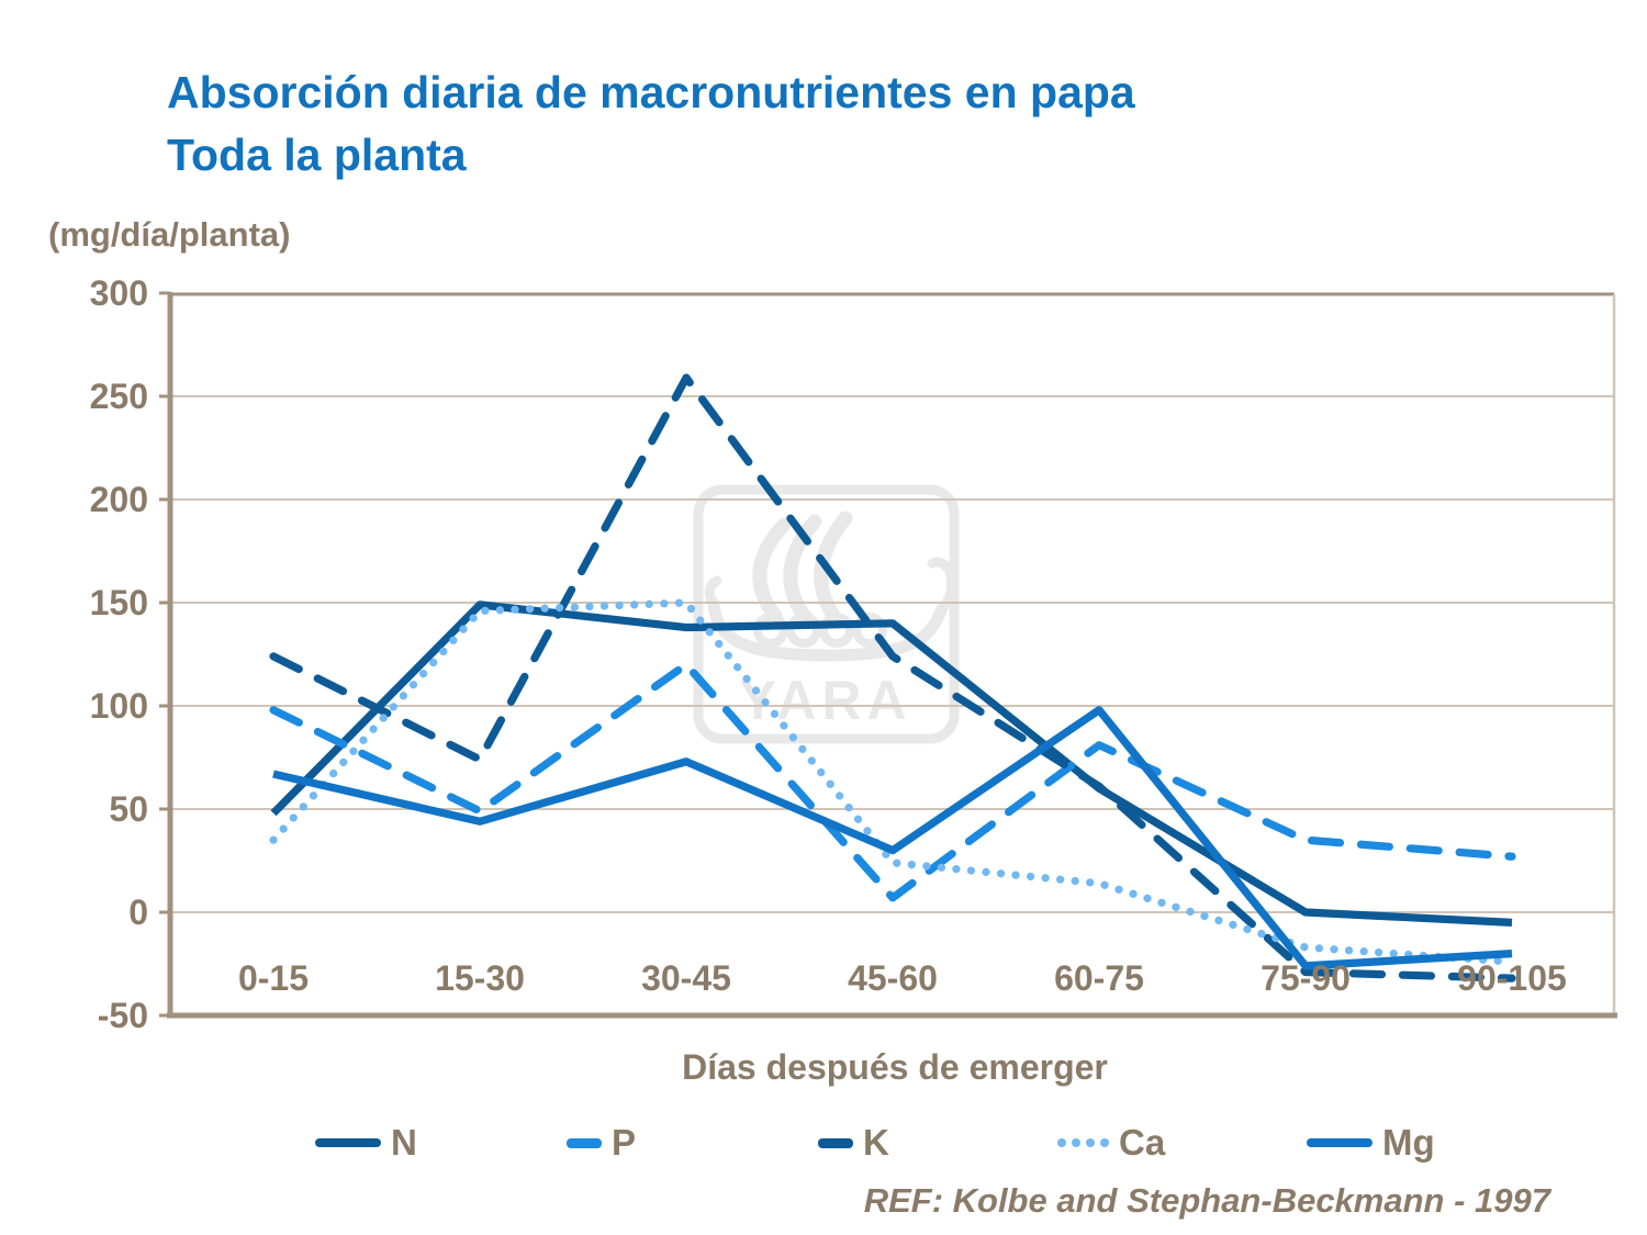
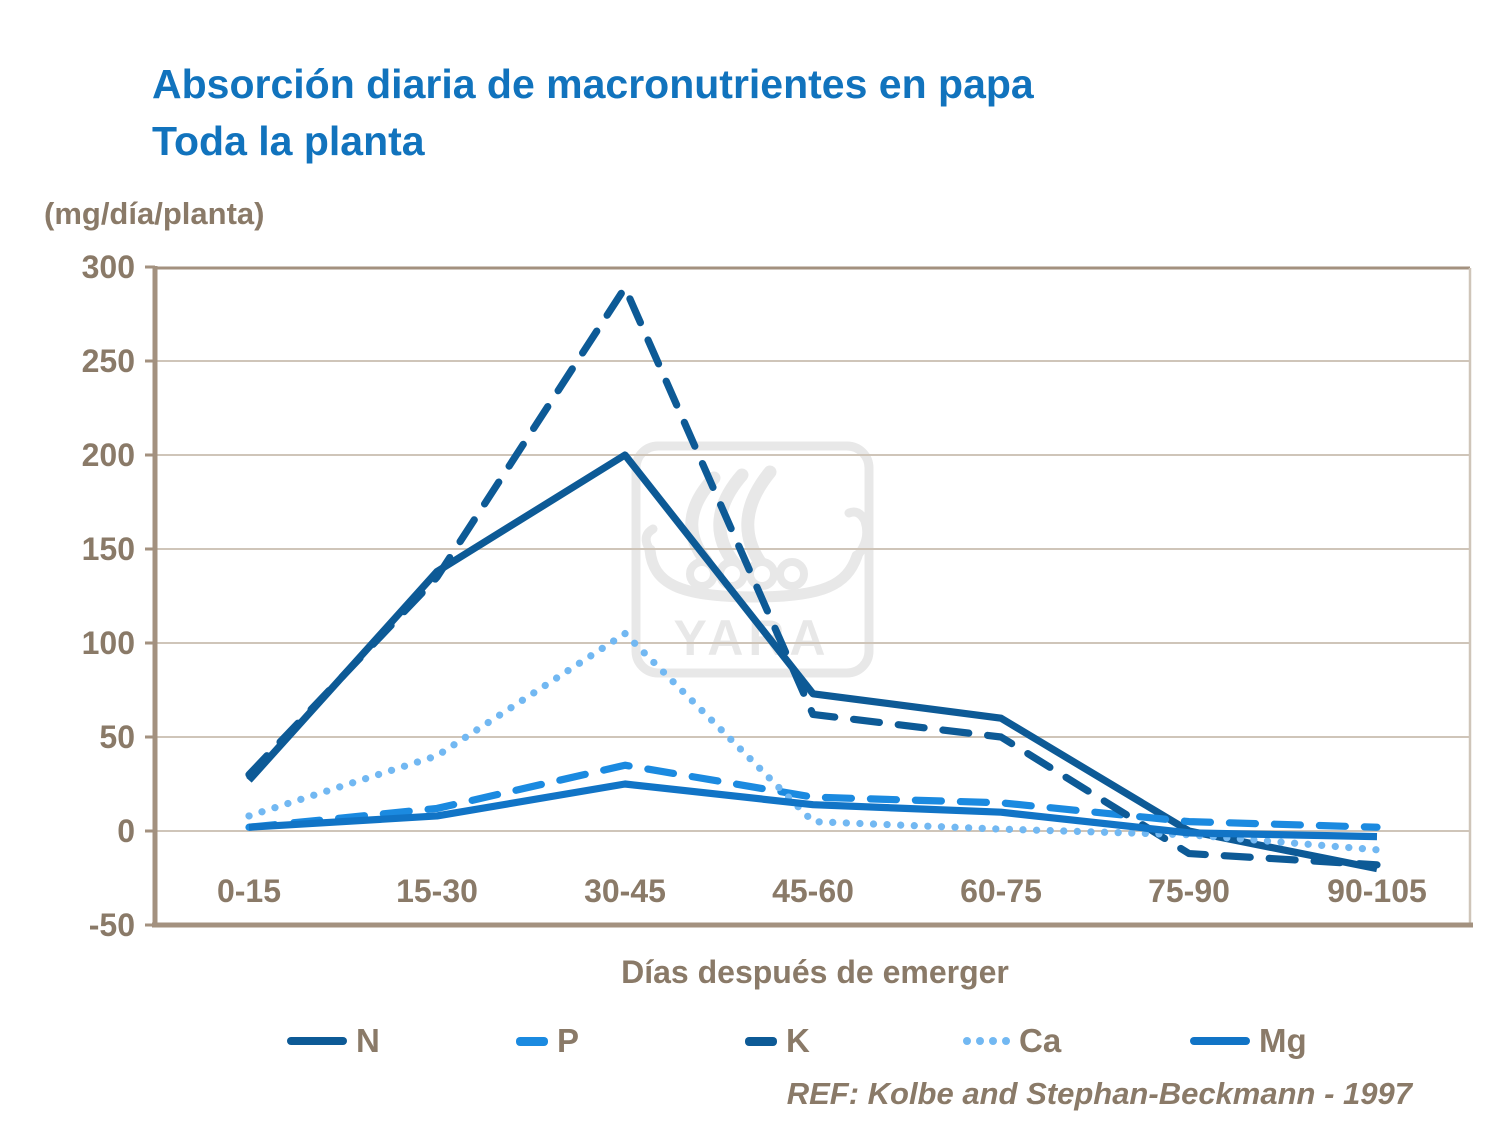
N/0-15: 48 -> 27
P/0-15: 98 -> 2
K/0-15: 124 -> 30
Ca/0-15: 35 -> 8
Mg/0-15: 67 -> 2
N/15-30: 149 -> 138
P/15-30: 49 -> 12
K/15-30: 74 -> 135
Ca/15-30: 146 -> 40
Mg/15-30: 44 -> 8
N/30-45: 138 -> 200
P/30-45: 120 -> 35
K/30-45: 259 -> 289
Ca/30-45: 150 -> 105
Mg/30-45: 73 -> 25
N/45-60: 140 -> 73
P/45-60: 7 -> 18
K/45-60: 124 -> 62
Ca/45-60: 24 -> 5
Mg/45-60: 30 -> 14
P/60-75: 81 -> 15
K/60-75: 61 -> 50
Ca/60-75: 14 -> 1
Mg/60-75: 98 -> 10
P/75-90: 35 -> 5
K/75-90: -29 -> -12
Ca/75-90: -17 -> -2
Mg/75-90: -26 -> -1
N/90-105: -5 -> -20
P/90-105: 27 -> 2
K/90-105: -32 -> -18
Ca/90-105: -24 -> -10
Mg/90-105: -20 -> -3
